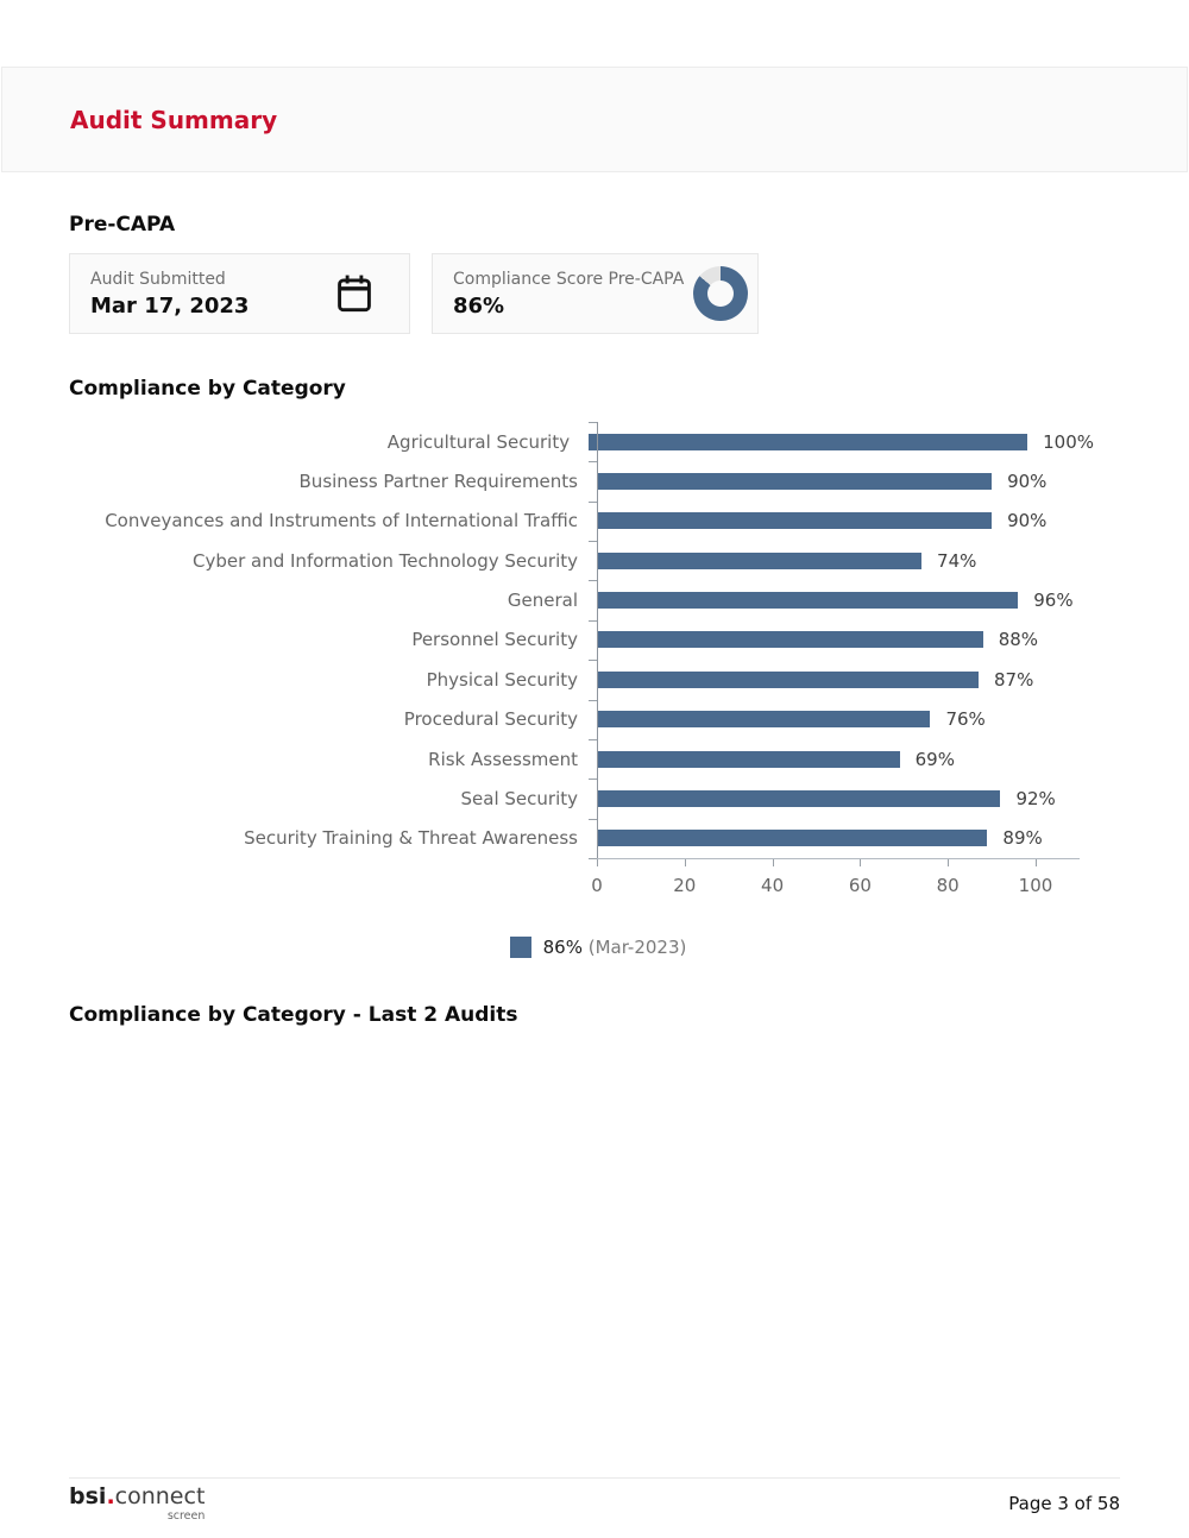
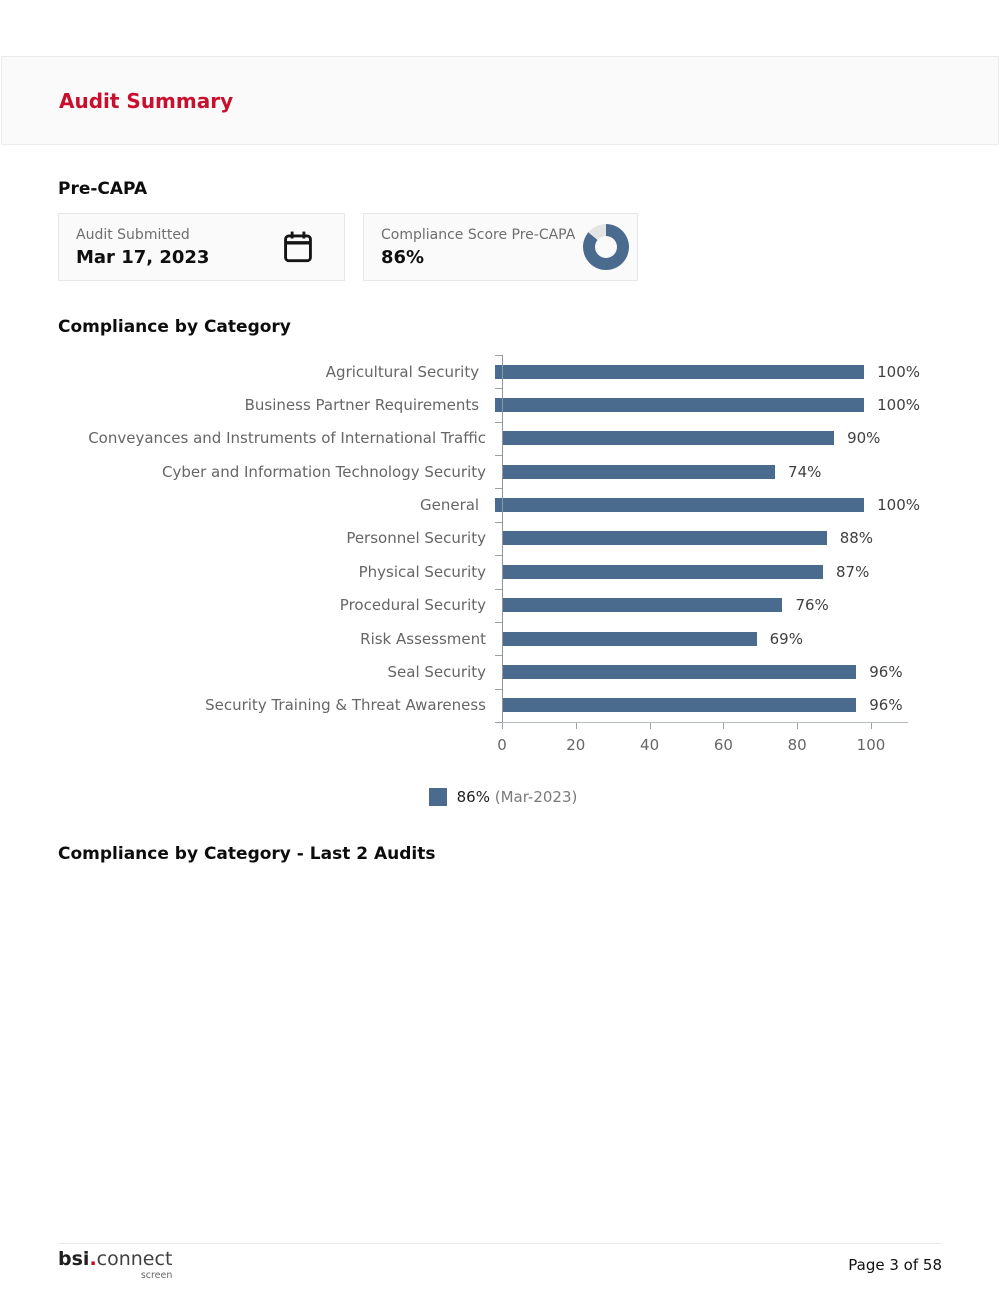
Business Partner Requirements: 90% -> 100%
General: 96% -> 100%
Seal Security: 92% -> 96%
Security Training & Threat Awareness: 89% -> 96%
